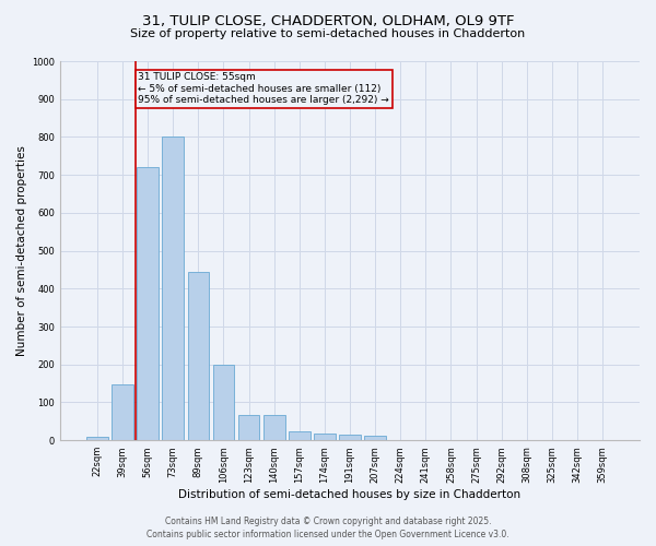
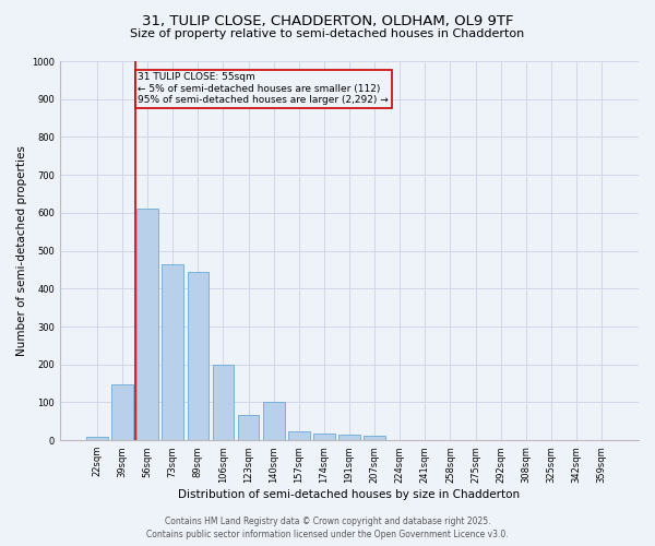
56sqm: 720 -> 610
73sqm: 800 -> 465
140sqm: 68 -> 100
